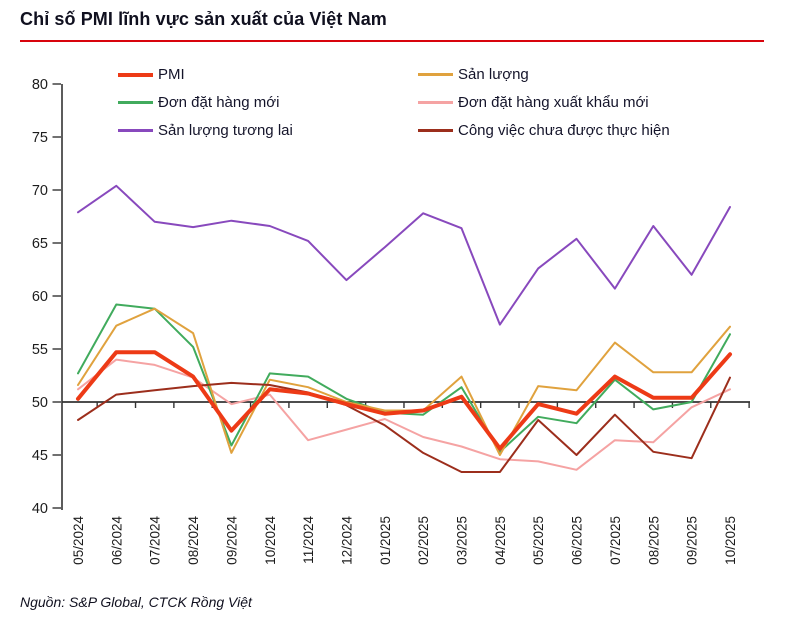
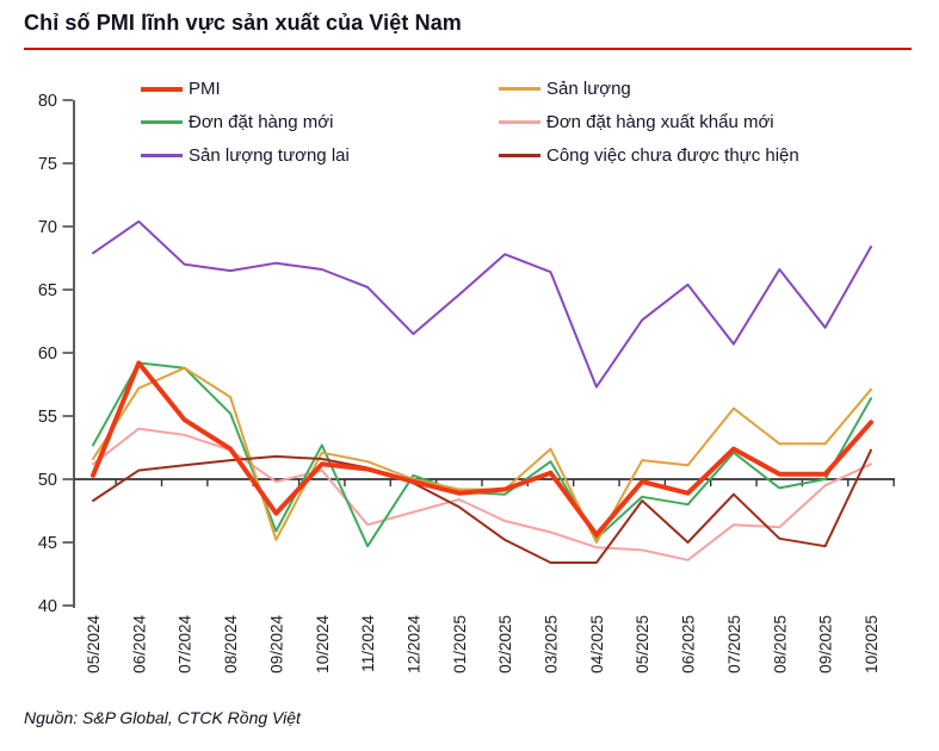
PMI/06/2024: 54.7 -> 59.2
Đơn đặt hàng mới/11/2024: 52.4 -> 44.7
